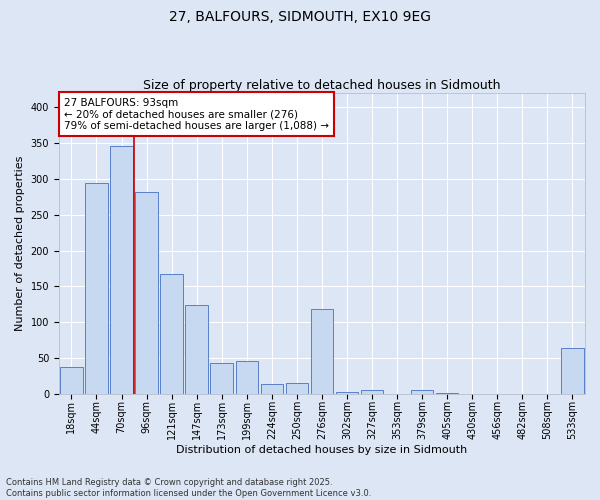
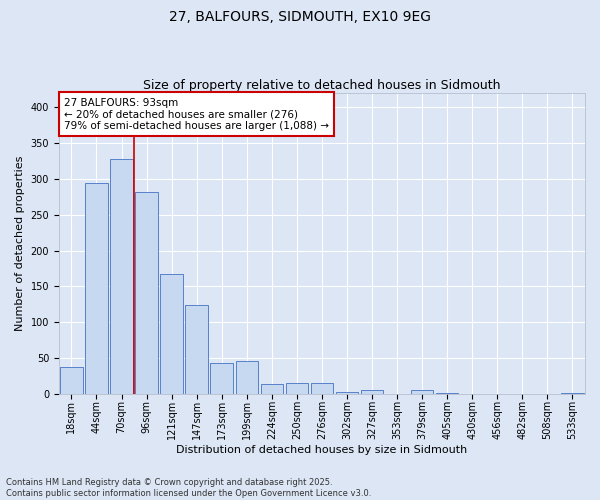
70sqm: 346 -> 328
276sqm: 118 -> 15
533sqm: 64 -> 1
